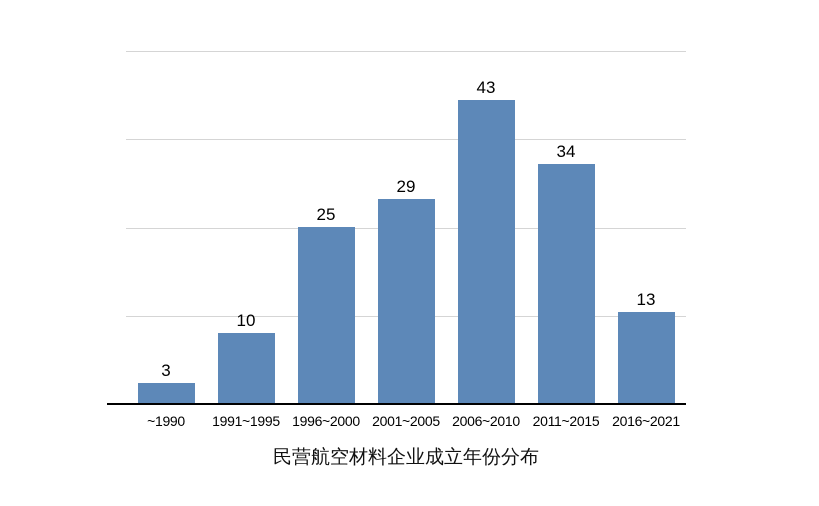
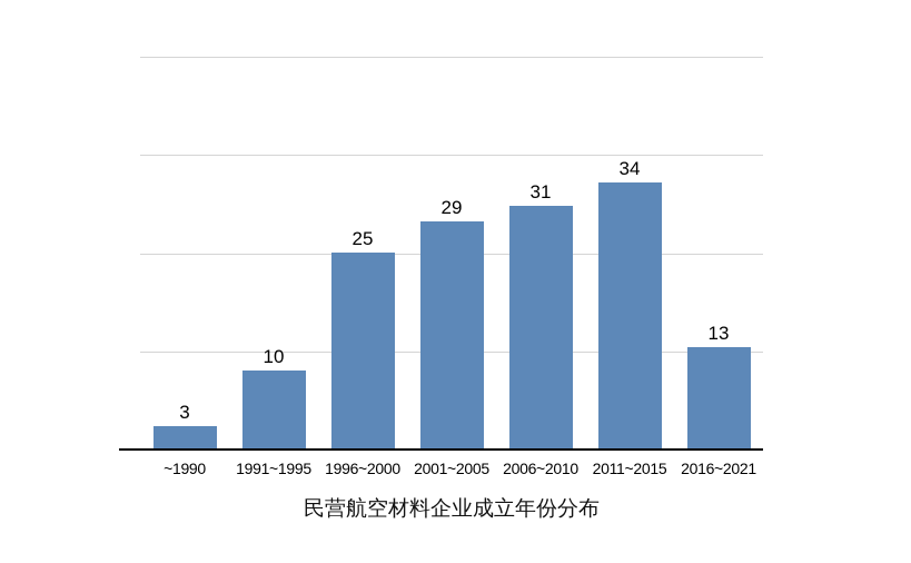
2006~2010: 43 -> 31
